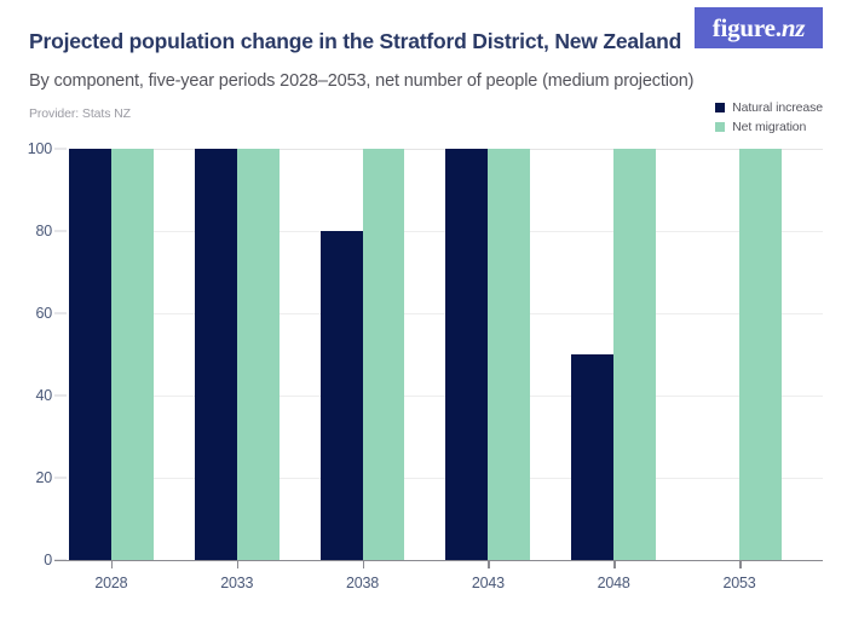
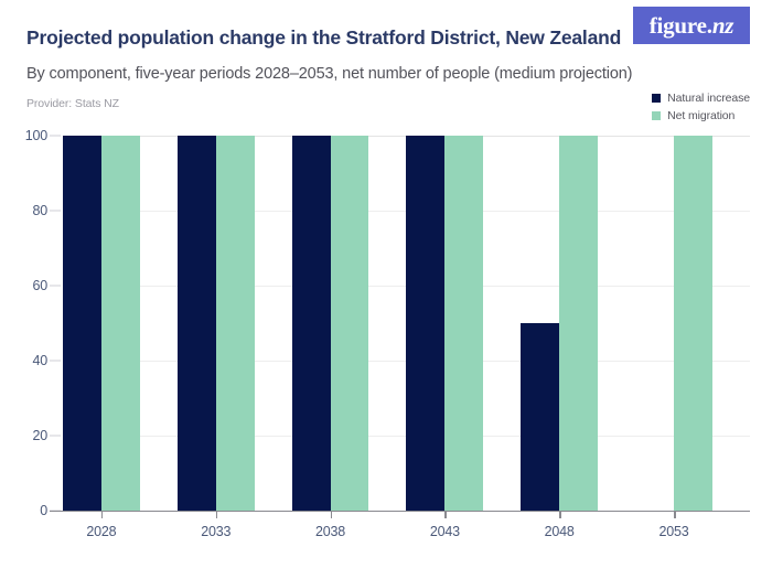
Natural increase/2038: 80 -> 100
